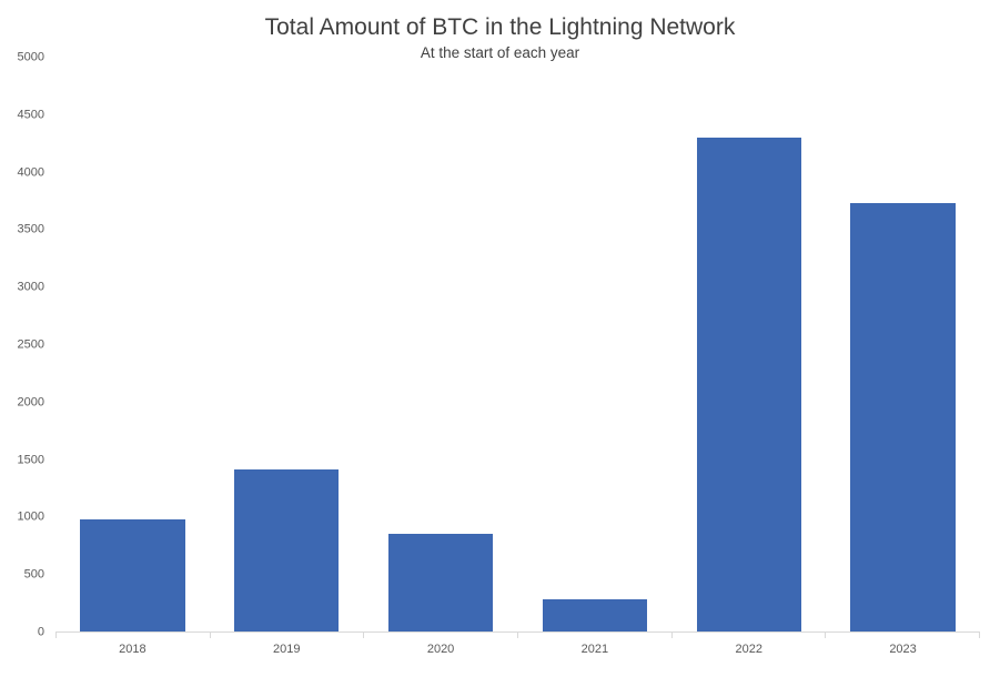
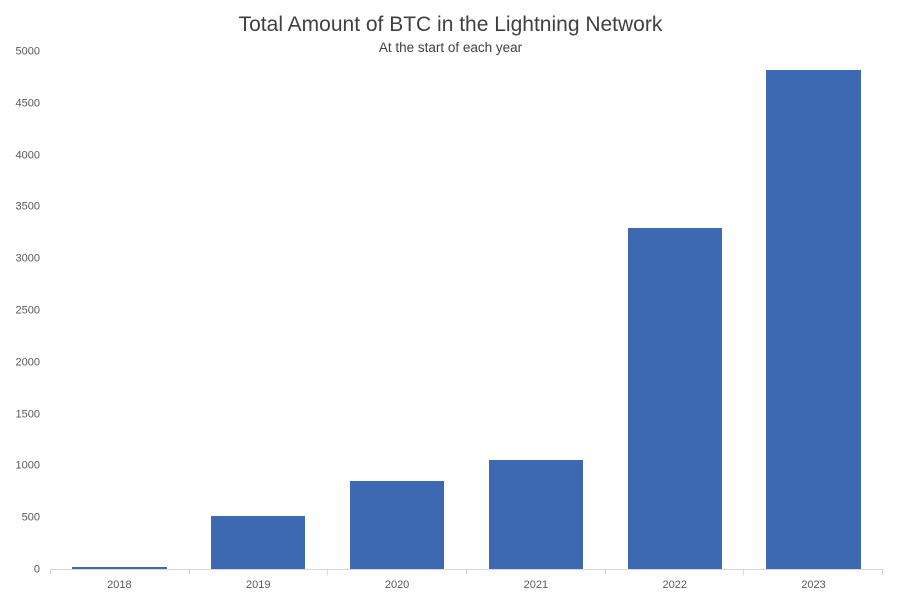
2018: 980 -> 20
2019: 1410 -> 510
2021: 280 -> 1050
2022: 4300 -> 3300
2023: 3730 -> 4830
